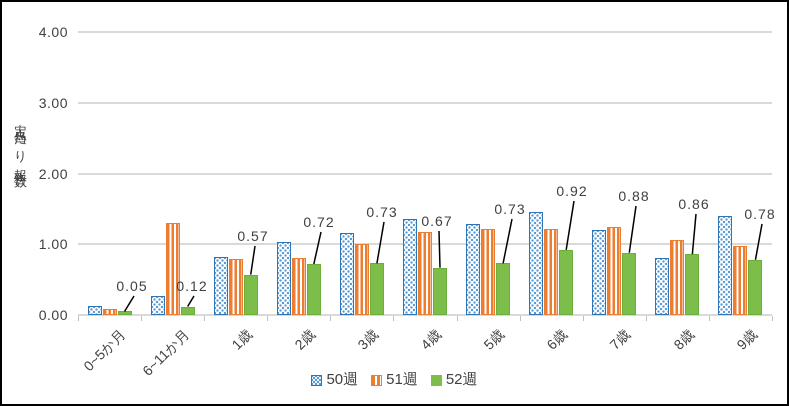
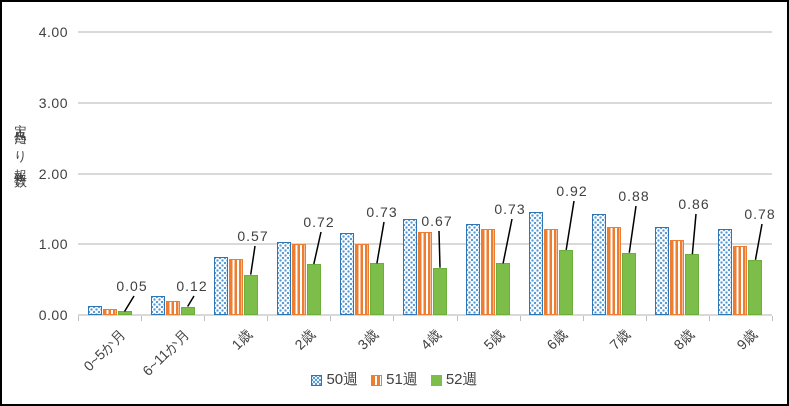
51週/6~11か月: 1.3 -> 0.2
51週/2歳: 0.8 -> 1.0
50週/7歳: 1.2 -> 1.4
50週/8歳: 0.8 -> 1.2
50週/9歳: 1.4 -> 1.2
